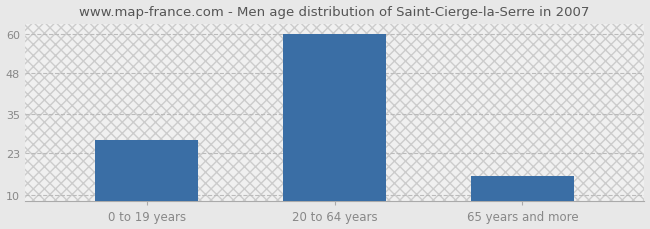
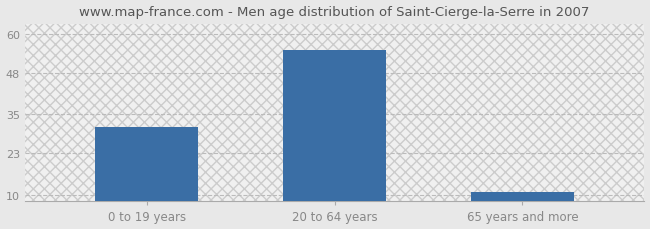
0 to 19 years: 27 -> 31
20 to 64 years: 60 -> 55
65 years and more: 16 -> 11
